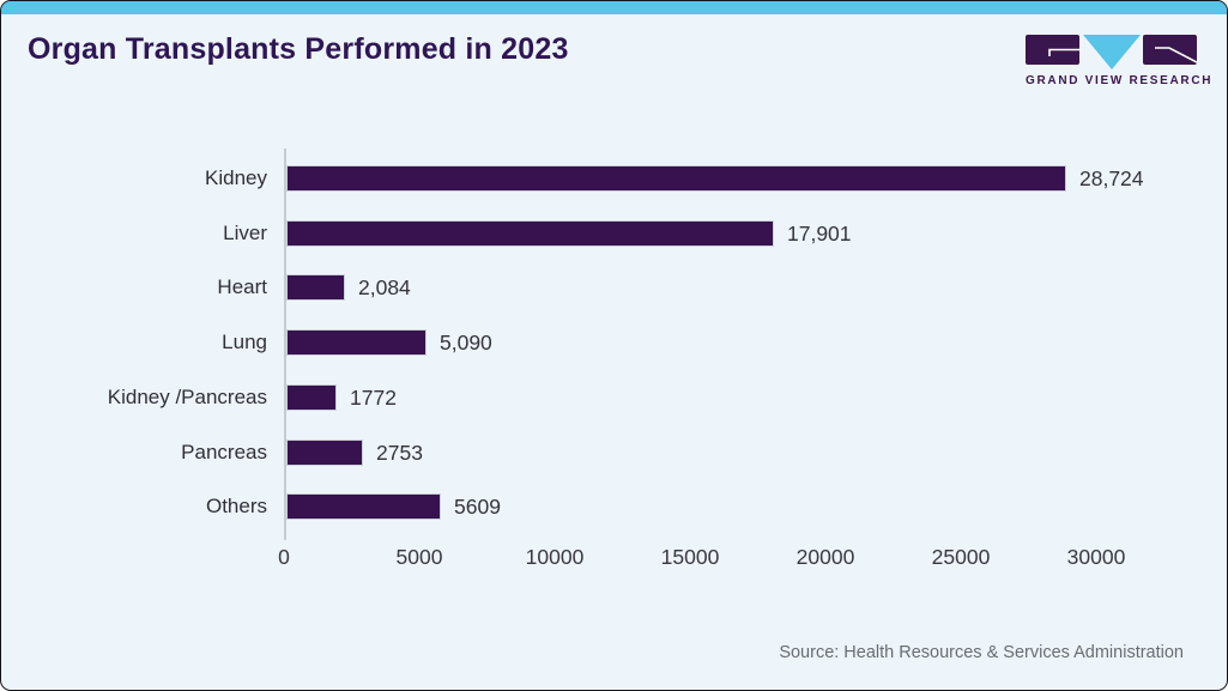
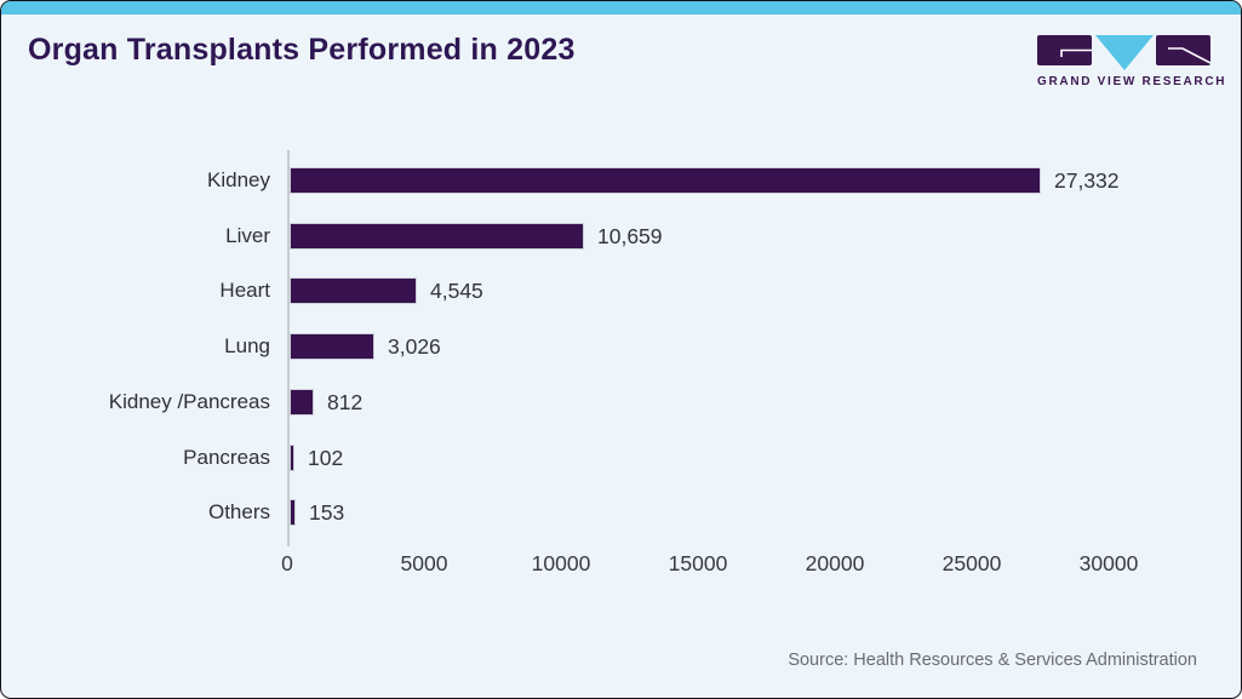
Kidney: 28,724 -> 27,332
Liver: 17,901 -> 10,659
Heart: 2,084 -> 4,545
Lung: 5,090 -> 3,026
Kidney /Pancreas: 1772 -> 812
Pancreas: 2753 -> 102
Others: 5609 -> 153
